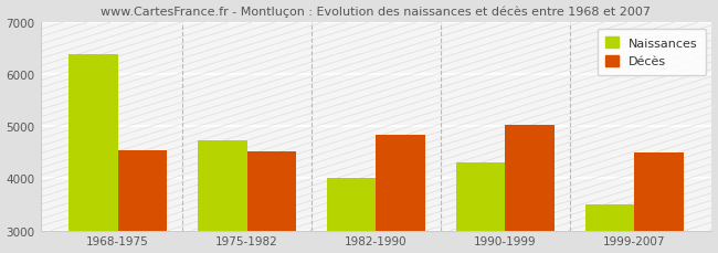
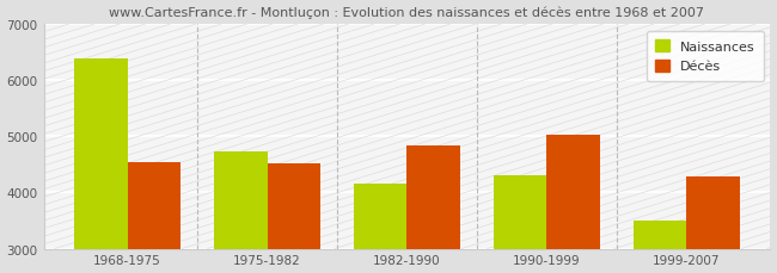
Naissances/1982-1990: 4000 -> 4150
Décès/1999-2007: 4500 -> 4290
